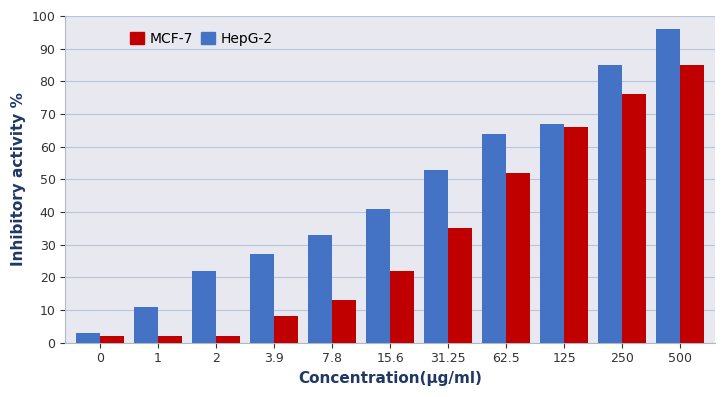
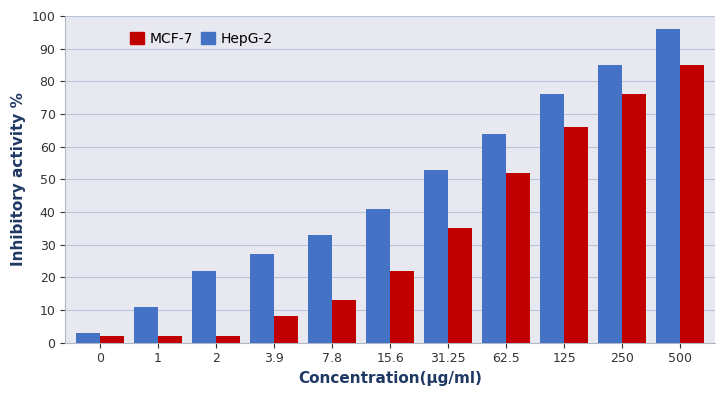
HepG-2/125: 67 -> 76
